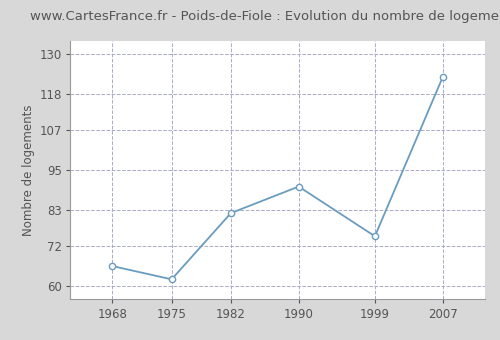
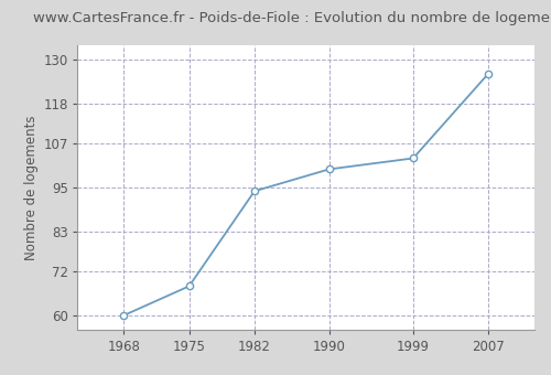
1968: 66 -> 60
1975: 62 -> 68
1982: 82 -> 94
1990: 90 -> 100
1999: 75 -> 103
2007: 123 -> 126
